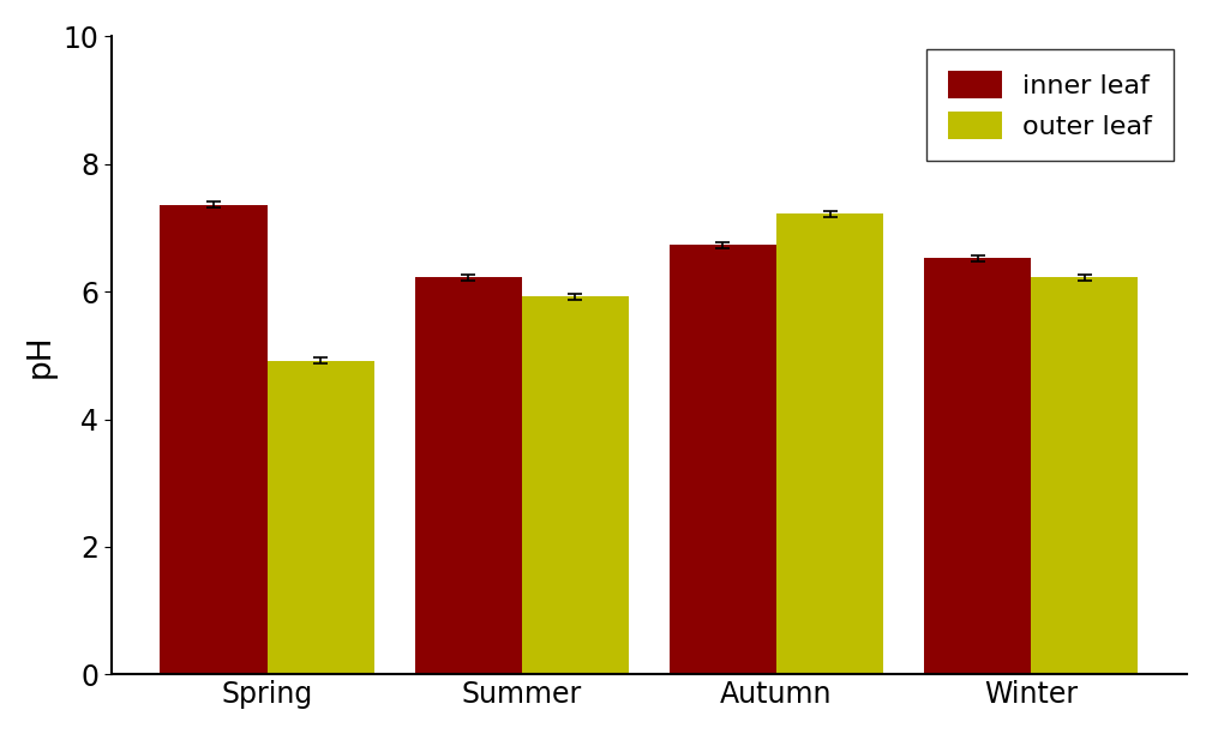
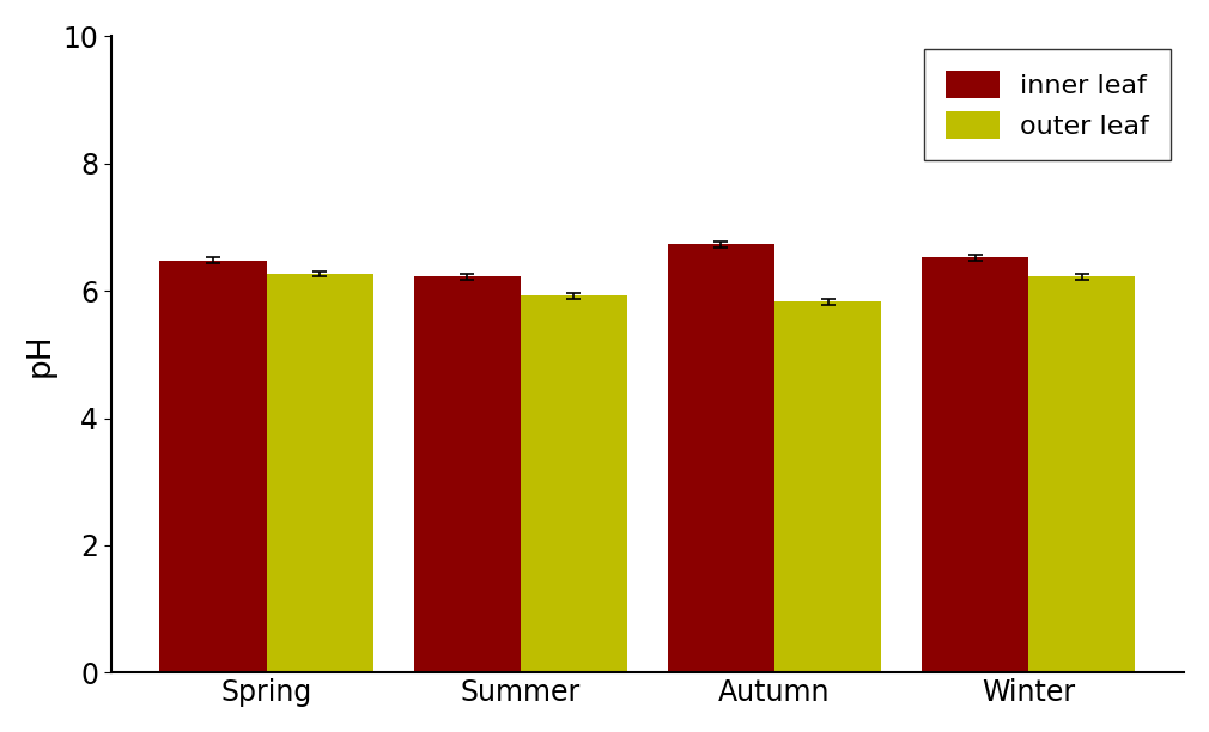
inner leaf/Spring: 7.36 -> 6.48
outer leaf/Spring: 4.92 -> 6.27
outer leaf/Autumn: 7.22 -> 5.83
